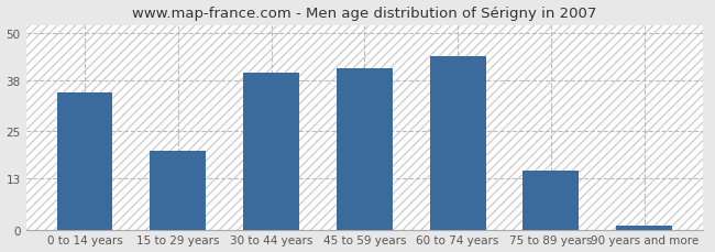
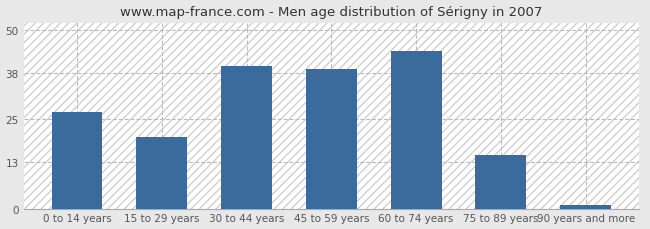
0 to 14 years: 35 -> 27
45 to 59 years: 41 -> 39
